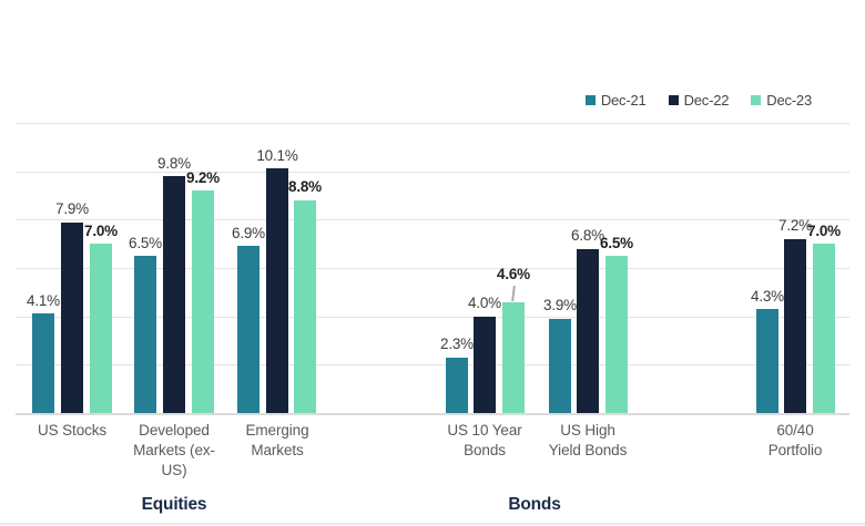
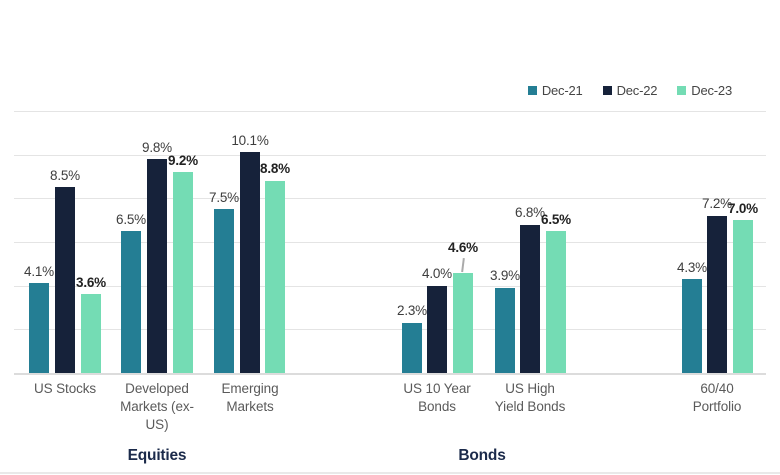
Dec-22/US Stocks: 7.9% -> 8.5%
Dec-23/US Stocks: 7.0% -> 3.6%
Dec-21/Emerging Markets: 6.9% -> 7.5%
